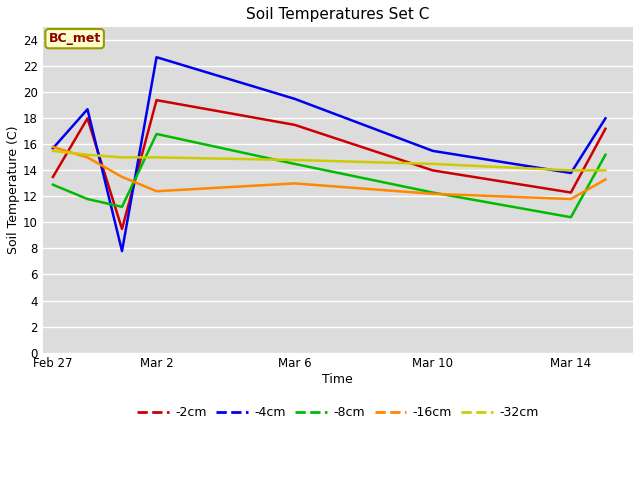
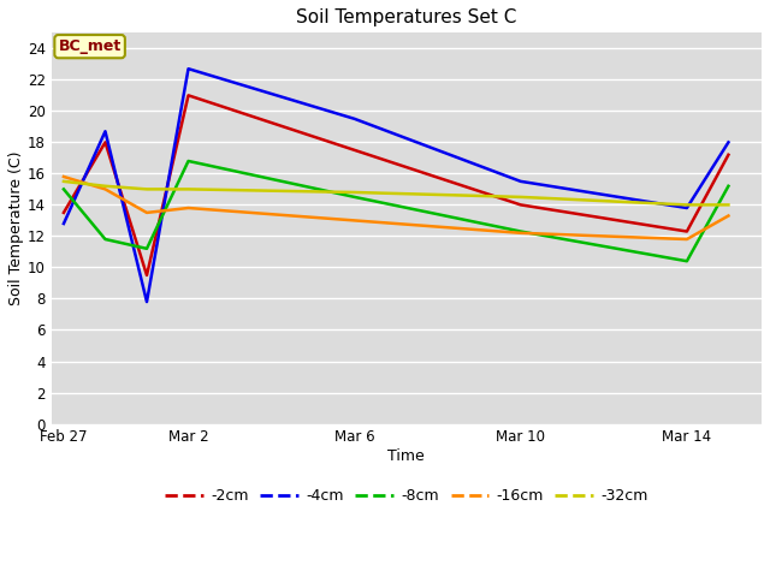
-4cm/Feb 27: 15.7 -> 12.8
-8cm/Feb 27: 12.9 -> 15.0
-2cm/Mar 2: 19.4 -> 21.0
-16cm/Mar 2: 12.4 -> 13.8
